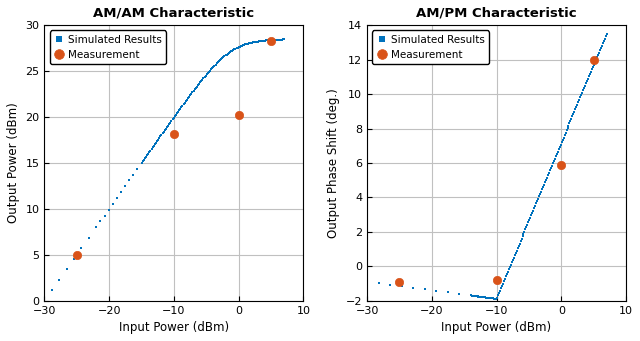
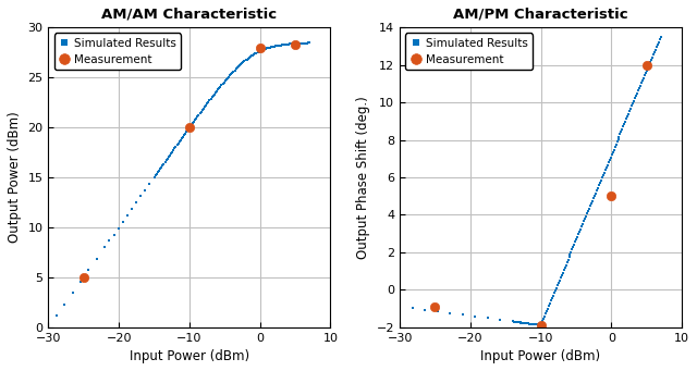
AM/AM Characteristic/Measurement/−10: 18.2 -> 20.0
AM/AM Characteristic/Measurement/0: 20.2 -> 28.0
AM/PM Characteristic/Measurement/−10: -0.8 -> -1.9
AM/PM Characteristic/Measurement/0: 5.9 -> 5.0
